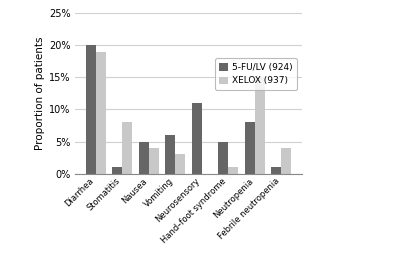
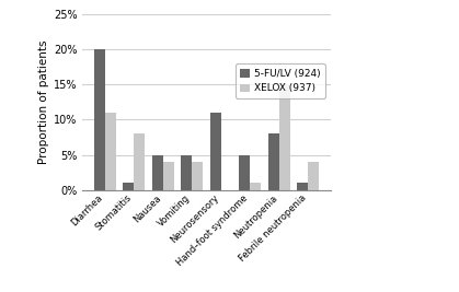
XELOX (937)/Diarrhea: 19% -> 11%
5-FU/LV (924)/Vomiting: 6% -> 5%
XELOX (937)/Vomiting: 3% -> 4%
